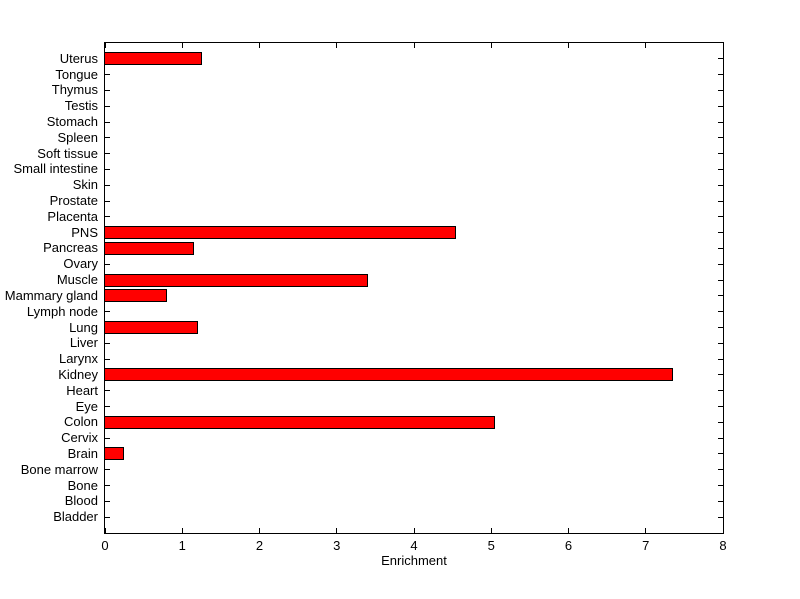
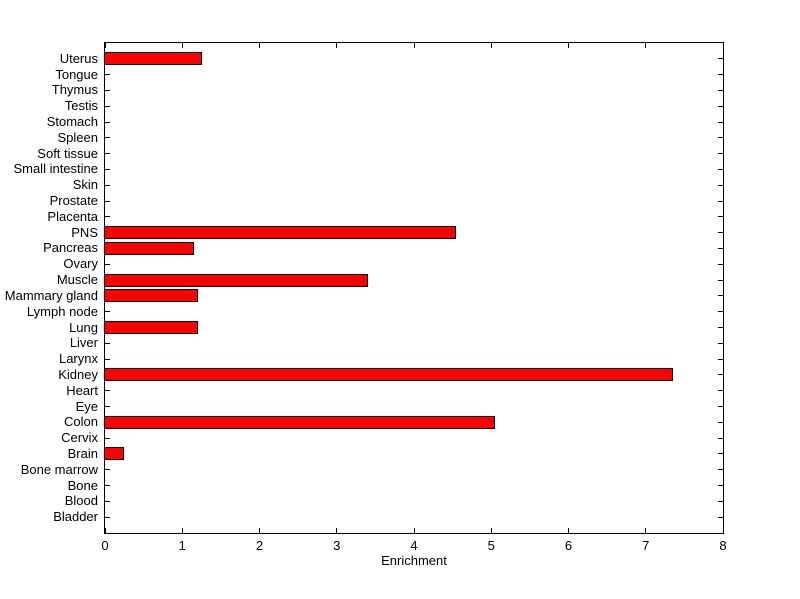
Mammary gland: 0.8 -> 1.2
